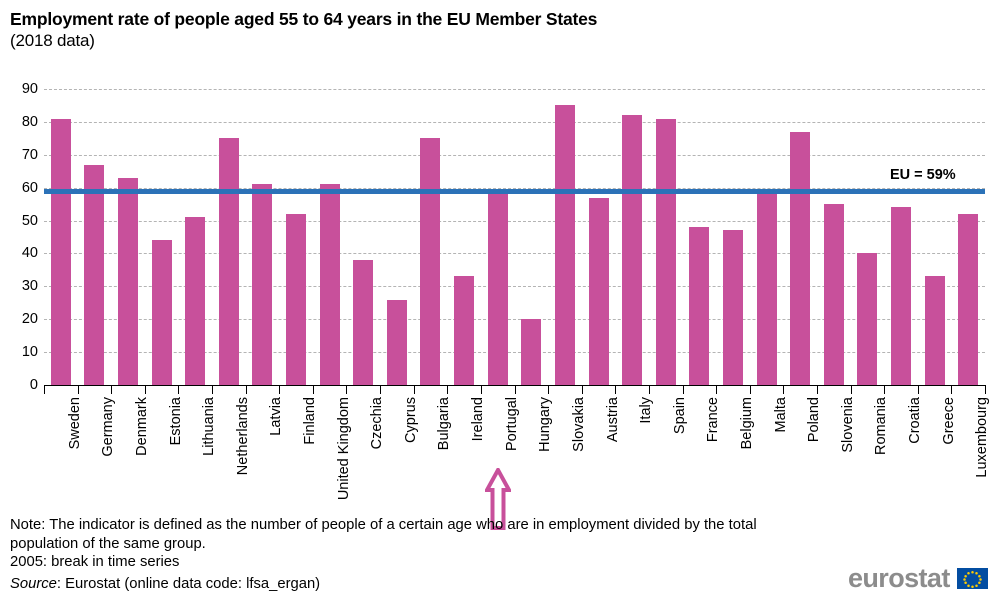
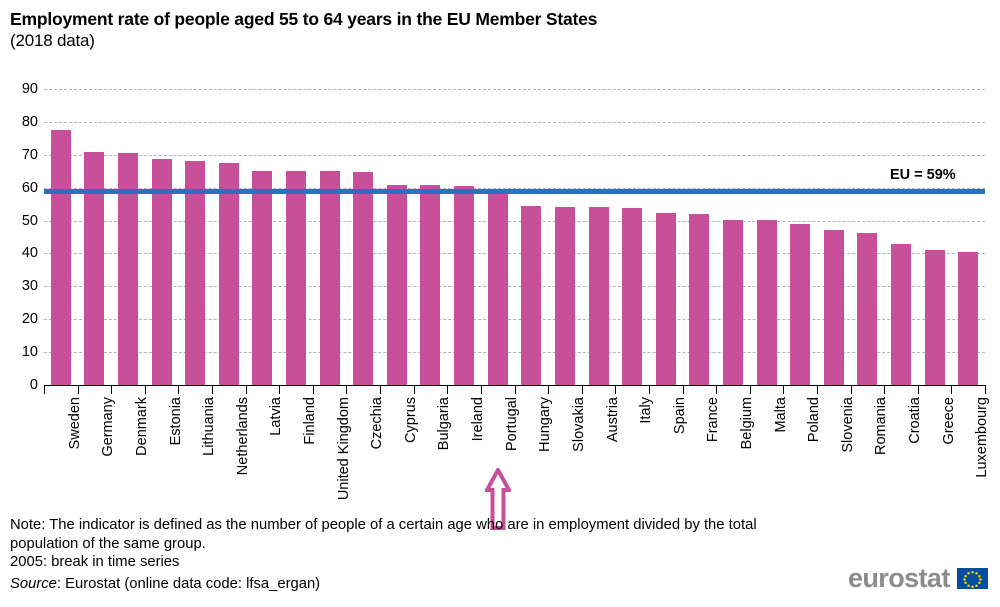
Sweden: 81 -> 78
Germany: 67 -> 71
Denmark: 63 -> 70
Estonia: 44 -> 69
Lithuania: 51 -> 68
Netherlands: 75 -> 68
Latvia: 61 -> 65
Finland: 52 -> 65
United Kingdom: 61 -> 65
Czechia: 38 -> 65
Cyprus: 26 -> 61
Bulgaria: 75 -> 61
Ireland: 33 -> 60
Hungary: 20 -> 54
Slovakia: 85 -> 54
Austria: 57 -> 54
Italy: 82 -> 54
Spain: 81 -> 52
France: 48 -> 52
Belgium: 47 -> 50
Malta: 58 -> 50
Poland: 77 -> 49
Slovenia: 55 -> 47
Romania: 40 -> 46
Croatia: 54 -> 43
Greece: 33 -> 41
Luxembourg: 52 -> 40
